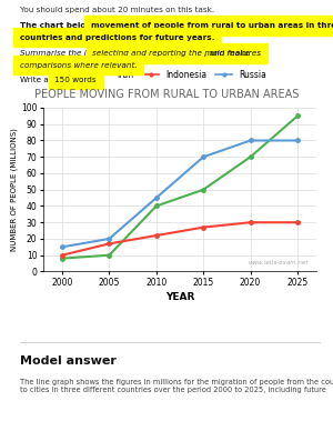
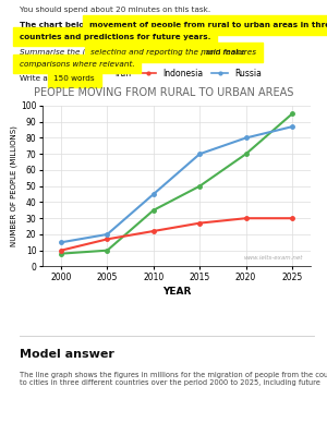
Iran/2010: 40 -> 35
Russia/2025: 80 -> 87
